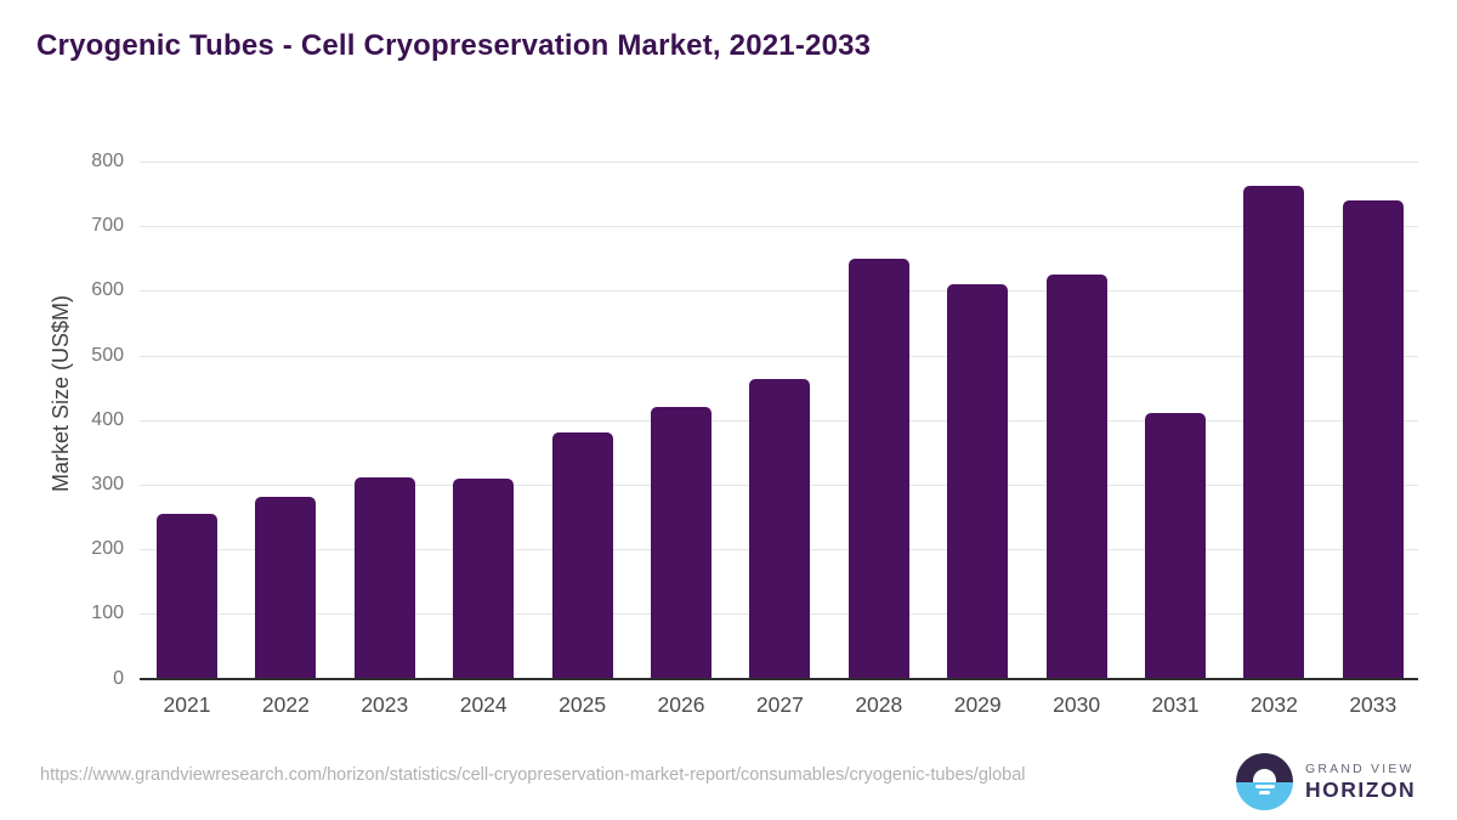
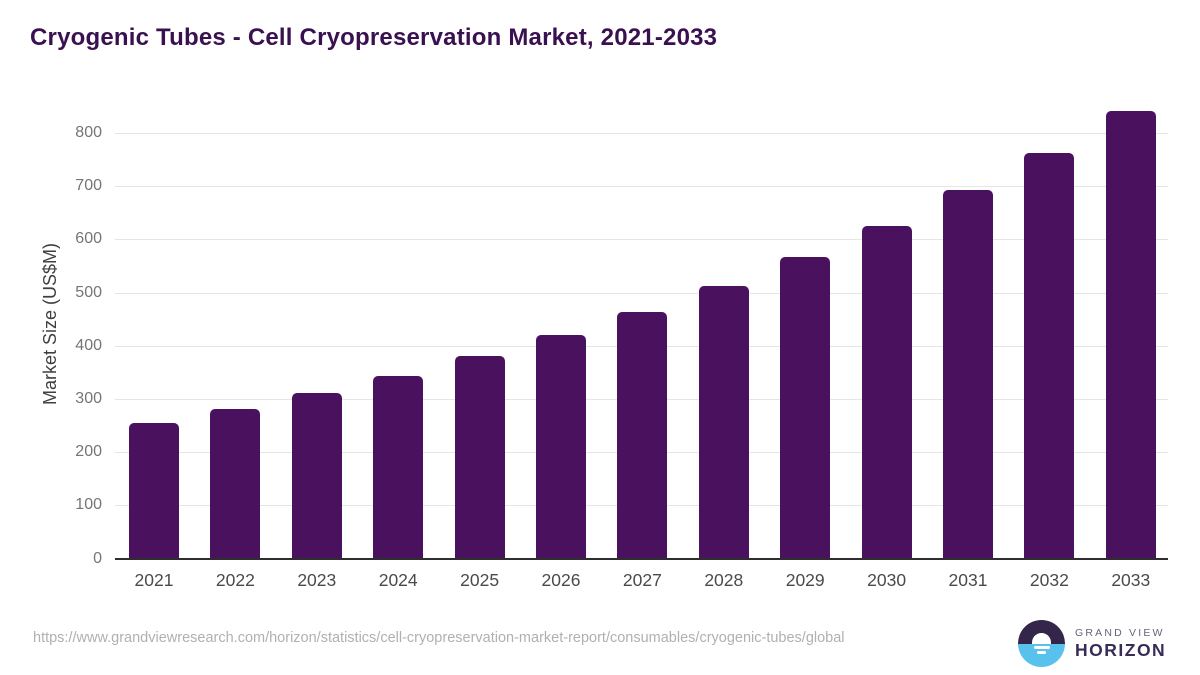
2024: 310 -> 340
2028: 650 -> 510
2029: 610 -> 570
2031: 410 -> 690
2033: 740 -> 840
